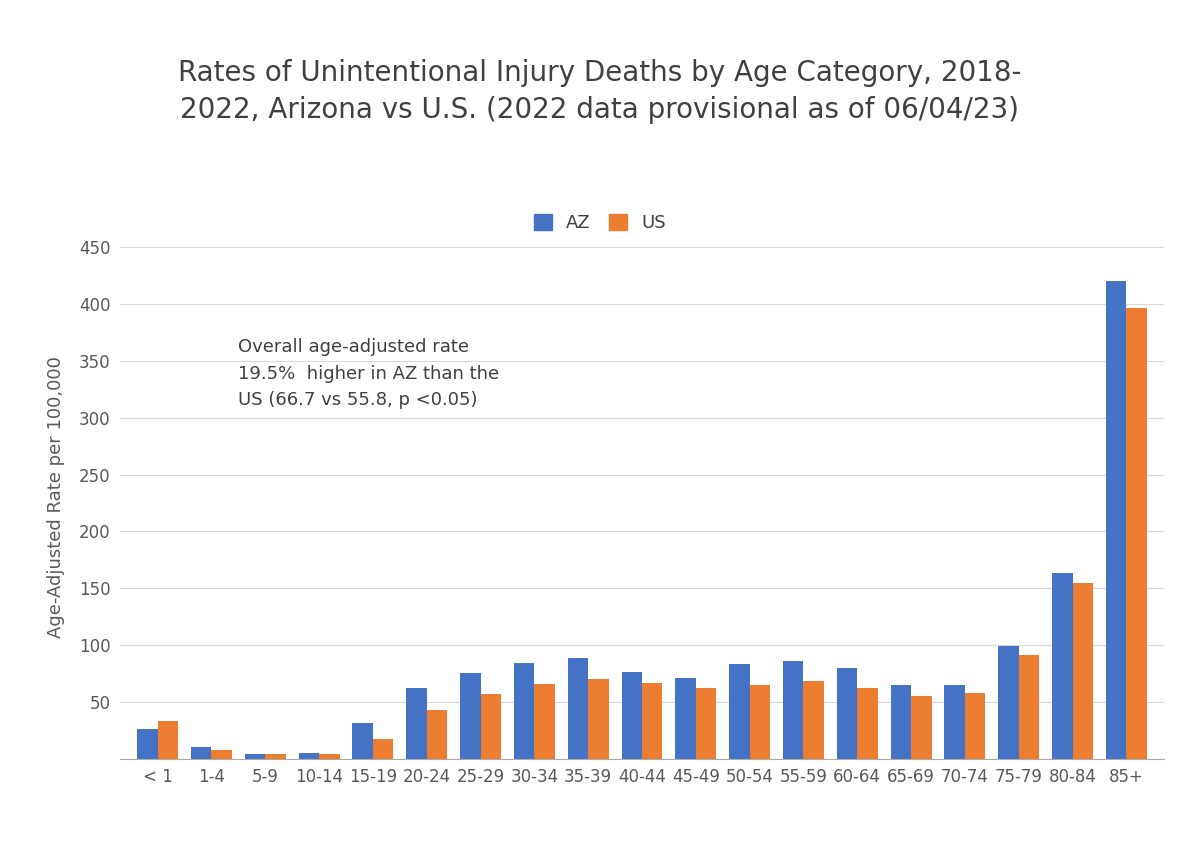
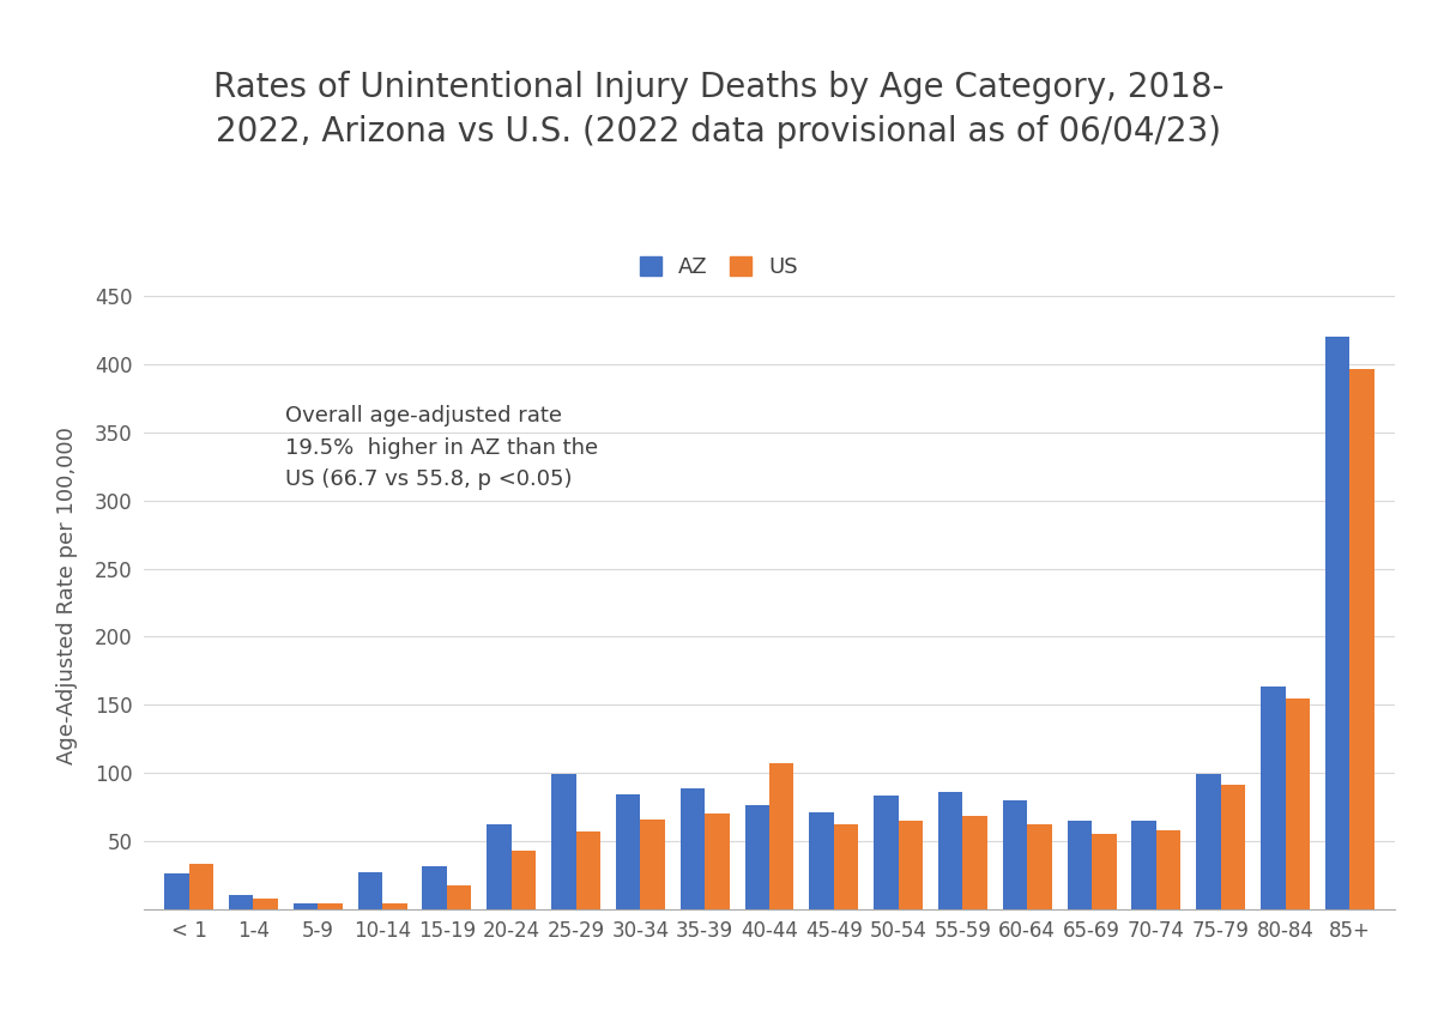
AZ/10-14: 5 -> 27
AZ/25-29: 75 -> 99
US/40-44: 67 -> 107
